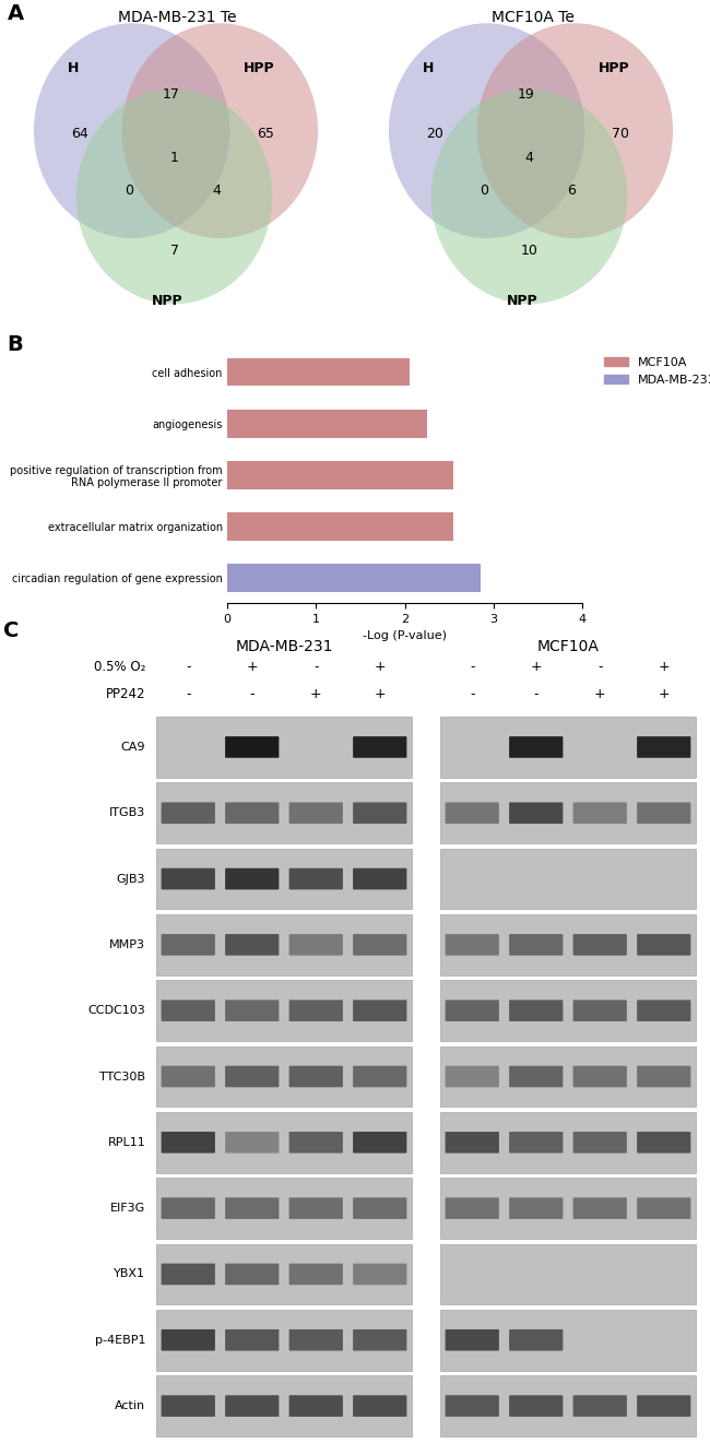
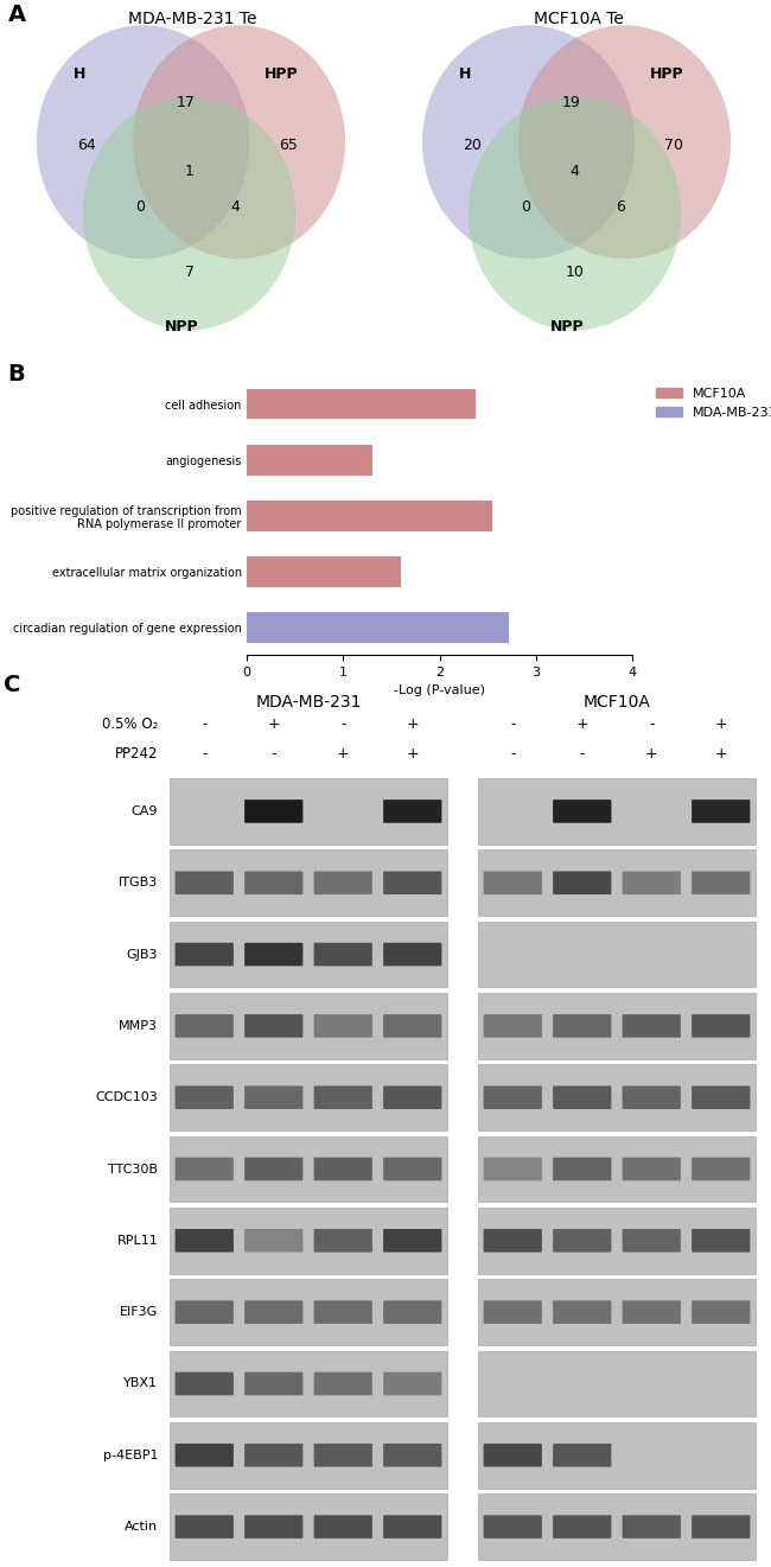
cell adhesion: 2.05 -> 2.38
angiogenesis: 2.25 -> 1.30
extracellular matrix organization: 2.55 -> 1.60
circadian regulation of gene expression: 2.85 -> 2.72
